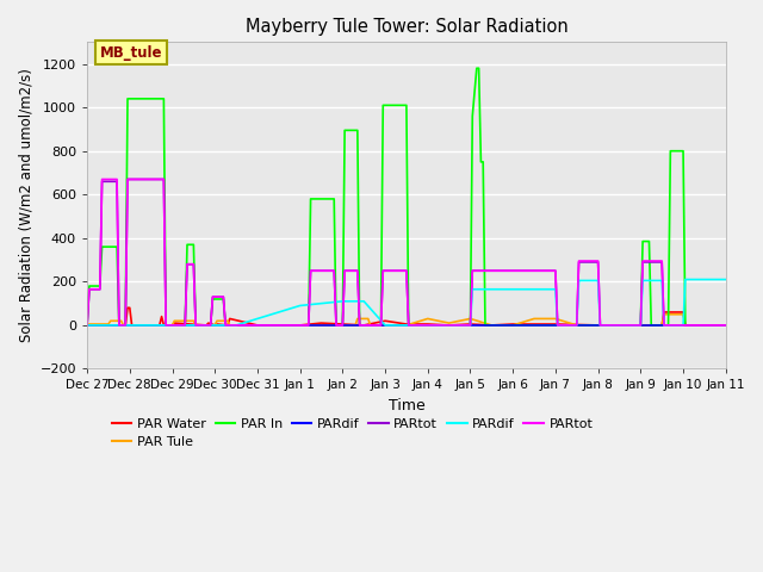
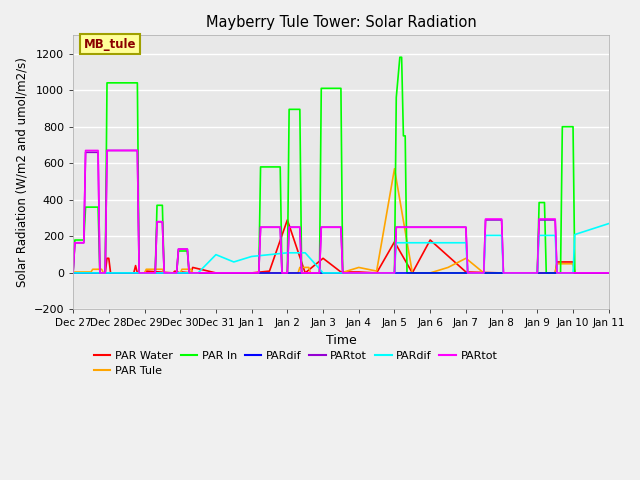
PARdif/Dec 31: 30 -> 100
PAR Water/Jan 2: 0 -> 290
PAR Water/Jan 3: 20 -> 80
PAR Water/Jan 5: 0 -> 170
PAR Tule/Jan 5: 30 -> 570
PAR Water/Jan 6: 0 -> 180
PAR Tule/Jan 7: 30 -> 80
PARdif/Jan 11: 210 -> 270
